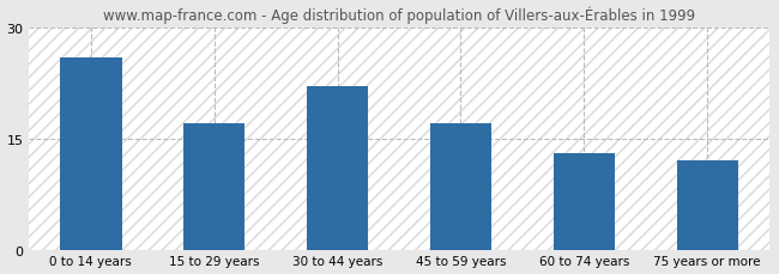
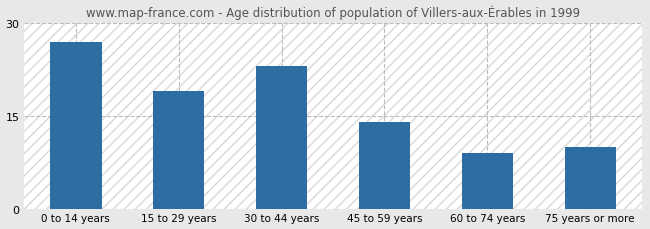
0 to 14 years: 26 -> 27
15 to 29 years: 17 -> 19
30 to 44 years: 22 -> 23
45 to 59 years: 17 -> 14
60 to 74 years: 13 -> 9
75 years or more: 12 -> 10
